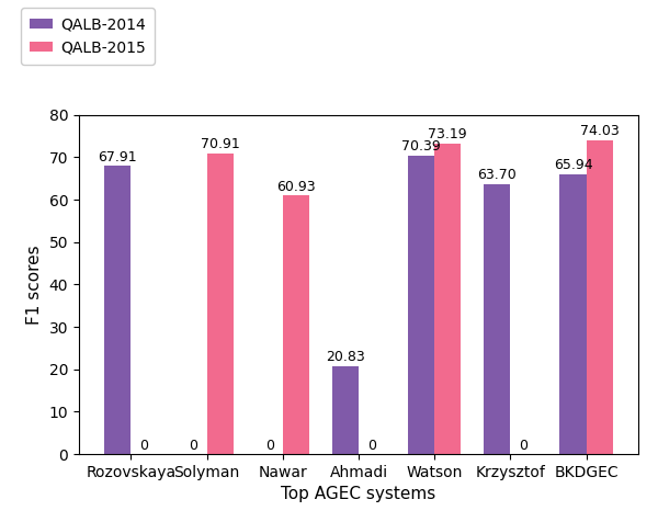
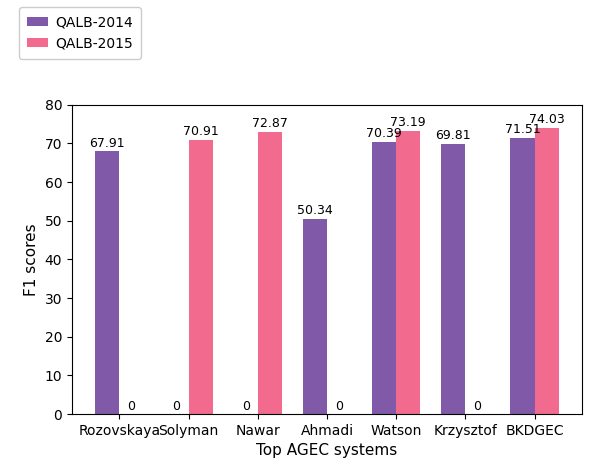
QALB-2015/Nawar: 60.93 -> 72.87
QALB-2014/Ahmadi: 20.83 -> 50.34
QALB-2014/Krzysztof: 63.70 -> 69.81
QALB-2014/BKDGEC: 65.94 -> 71.51
